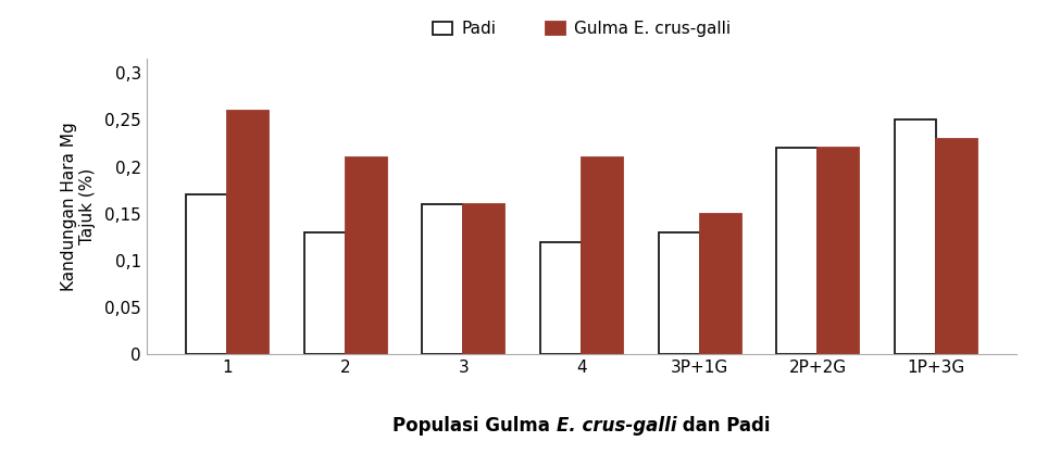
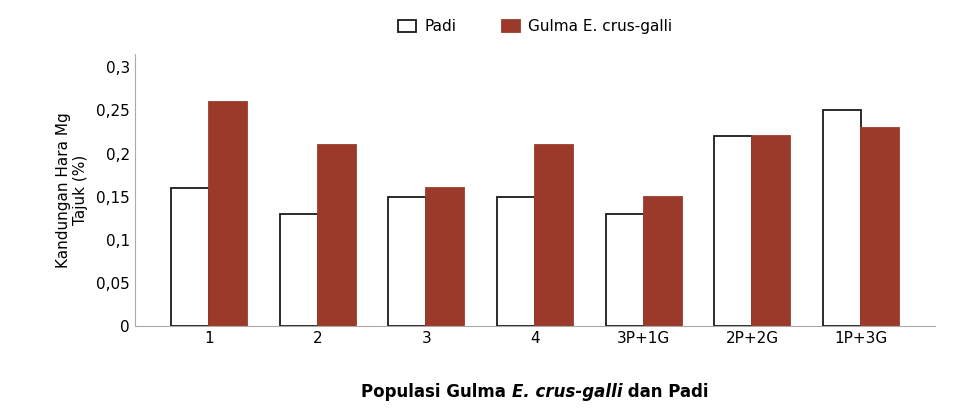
Padi/1: 0,17 -> 0,16
Padi/3: 0,16 -> 0,15
Padi/4: 0,12 -> 0,15
